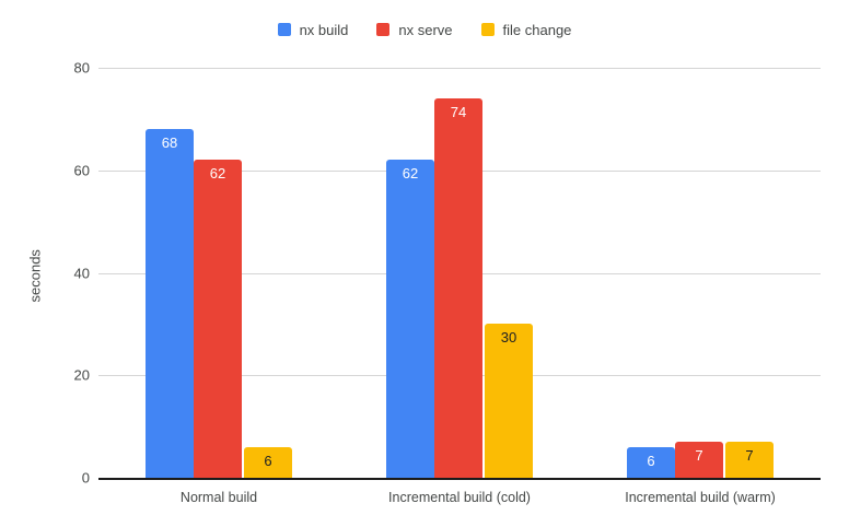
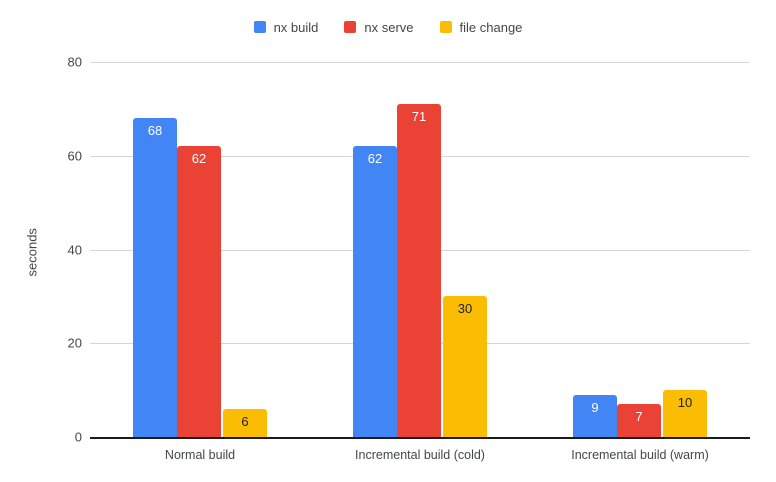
nx serve/Incremental build (cold): 74 -> 71
nx build/Incremental build (warm): 6 -> 9
file change/Incremental build (warm): 7 -> 10
